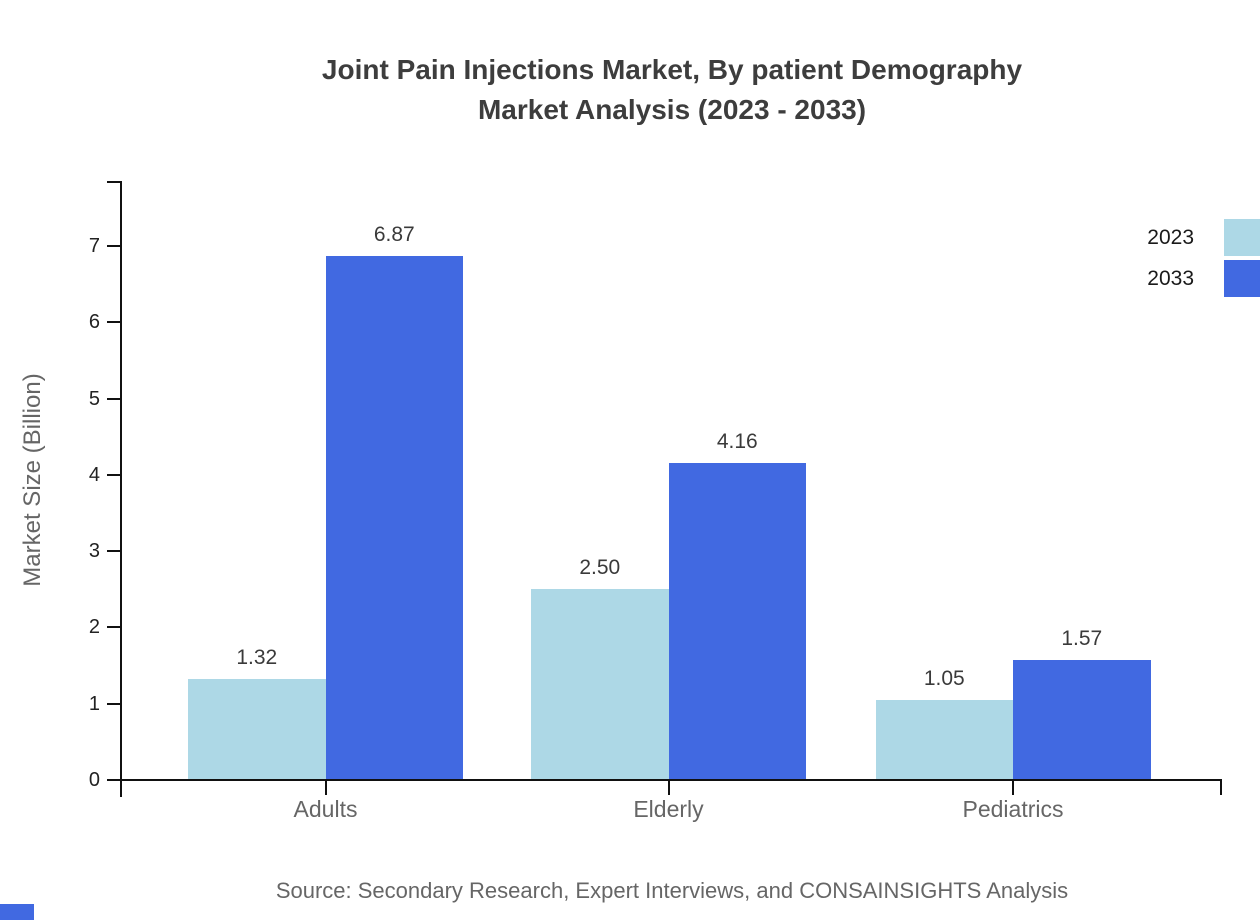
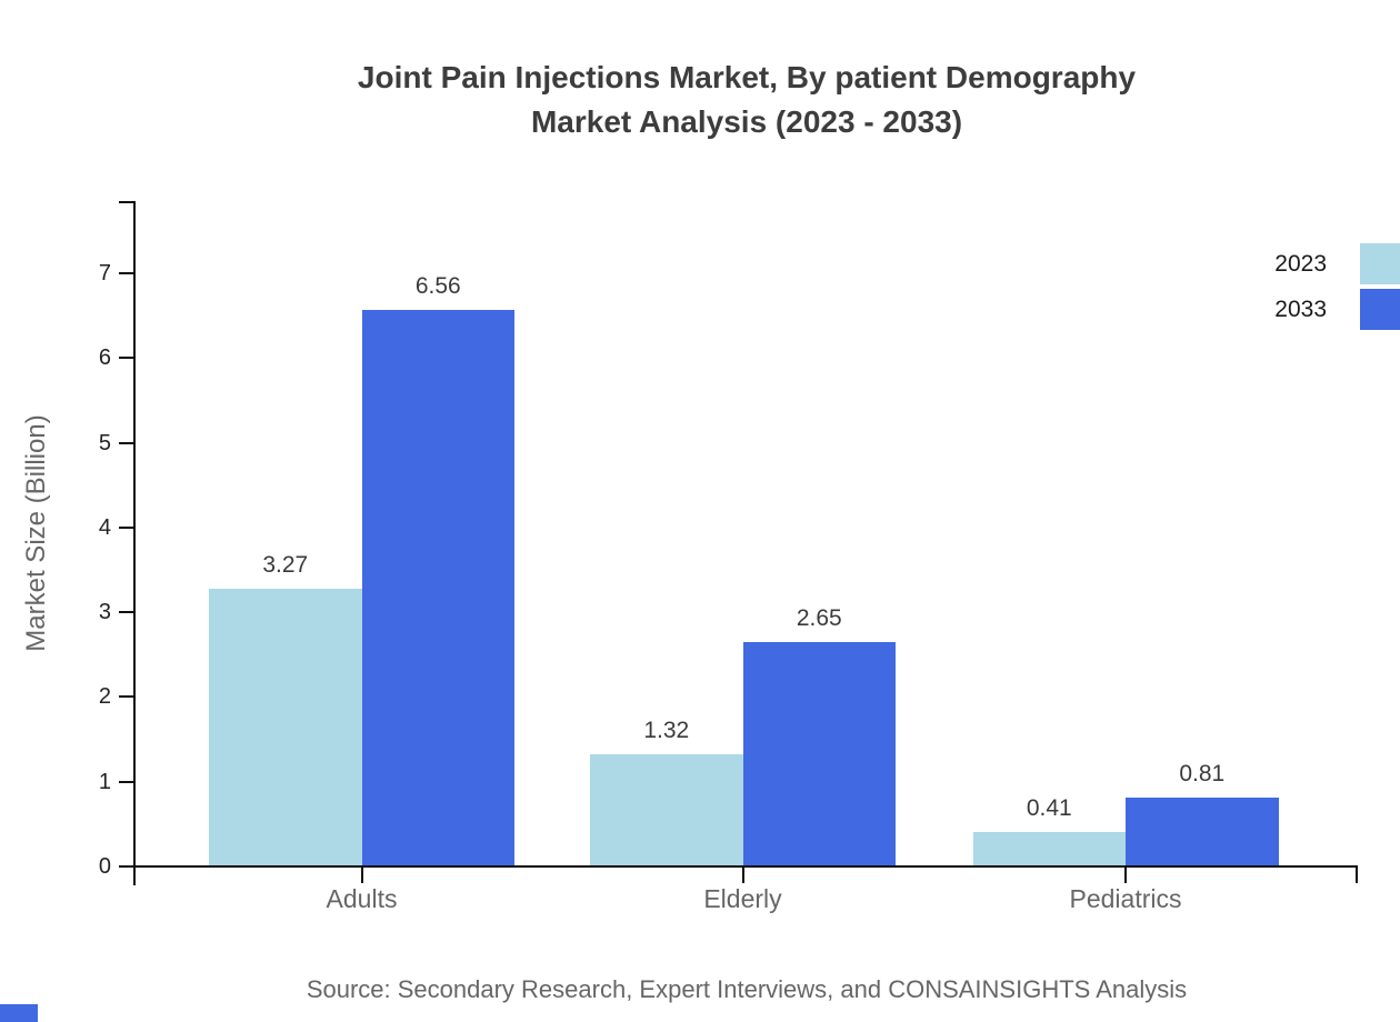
2023/Adults: 1.32 -> 3.27
2033/Adults: 6.87 -> 6.56
2023/Elderly: 2.50 -> 1.32
2033/Elderly: 4.16 -> 2.65
2023/Pediatrics: 1.05 -> 0.41
2033/Pediatrics: 1.57 -> 0.81
